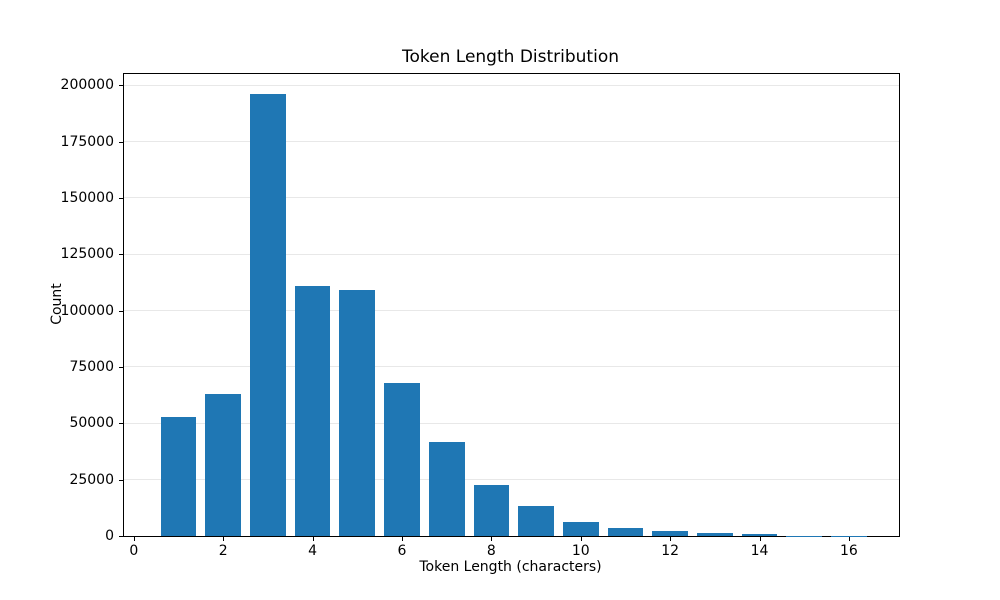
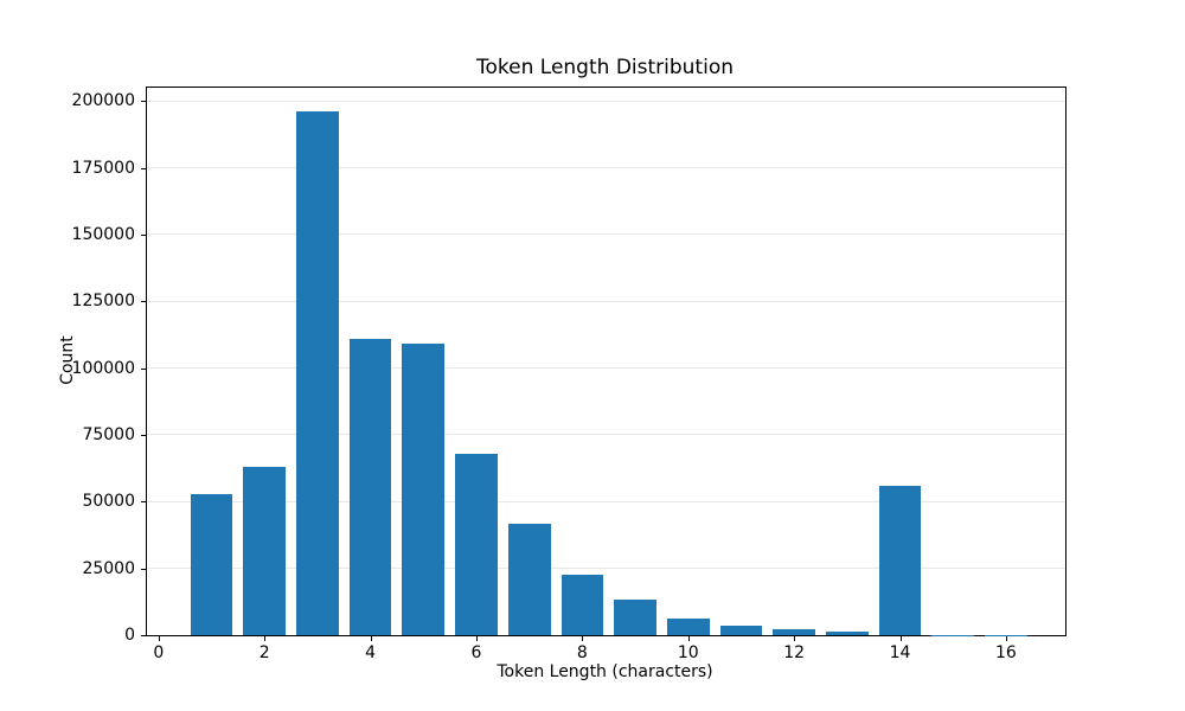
14: 1000 -> 56000
